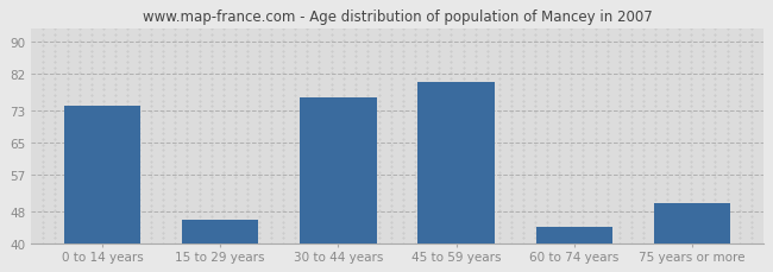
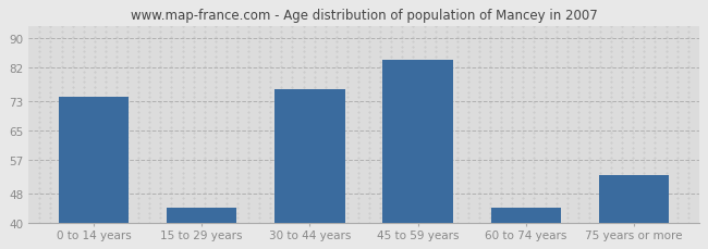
15 to 29 years: 46 -> 44
45 to 59 years: 80 -> 84
75 years or more: 50 -> 53
